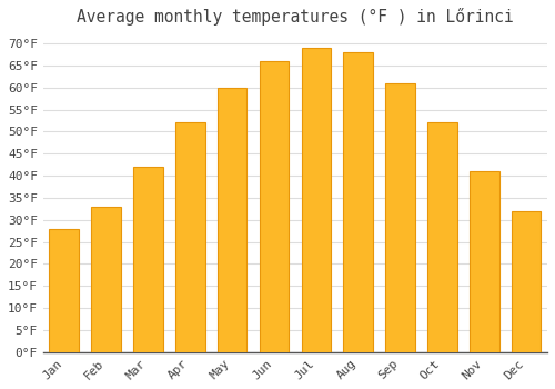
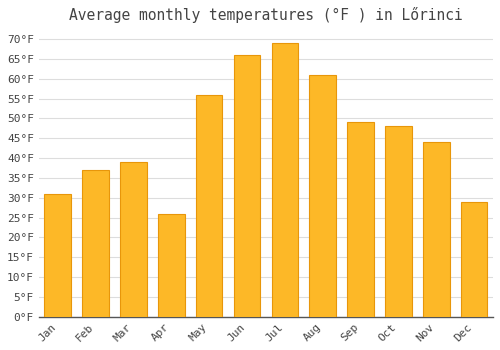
Jan: 28°F -> 31°F
Feb: 33°F -> 37°F
Mar: 42°F -> 39°F
Apr: 52°F -> 26°F
May: 60°F -> 56°F
Aug: 68°F -> 61°F
Sep: 61°F -> 49°F
Oct: 52°F -> 48°F
Nov: 41°F -> 44°F
Dec: 32°F -> 29°F
